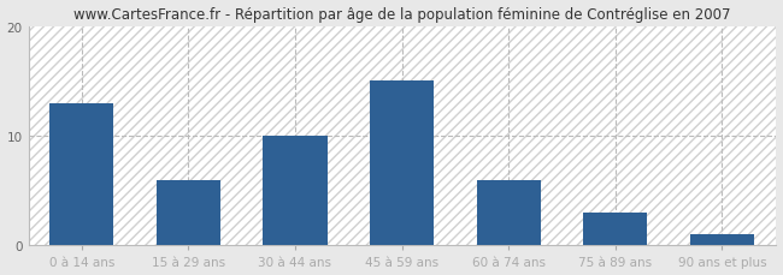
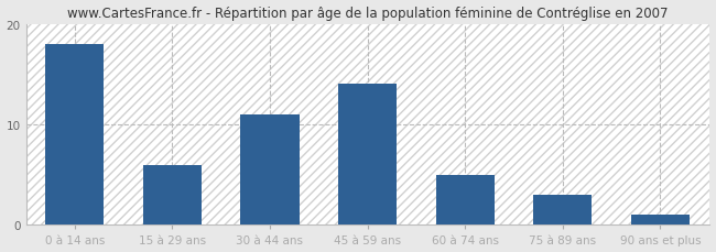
0 à 14 ans: 13 -> 18
30 à 44 ans: 10 -> 11
45 à 59 ans: 15 -> 14
60 à 74 ans: 6 -> 5
